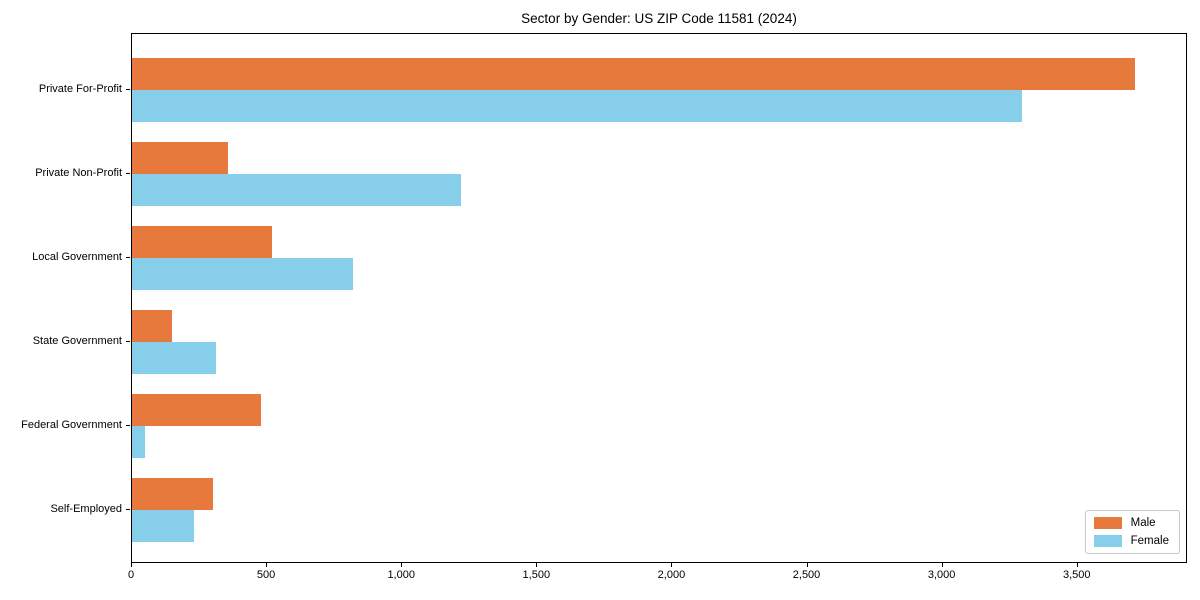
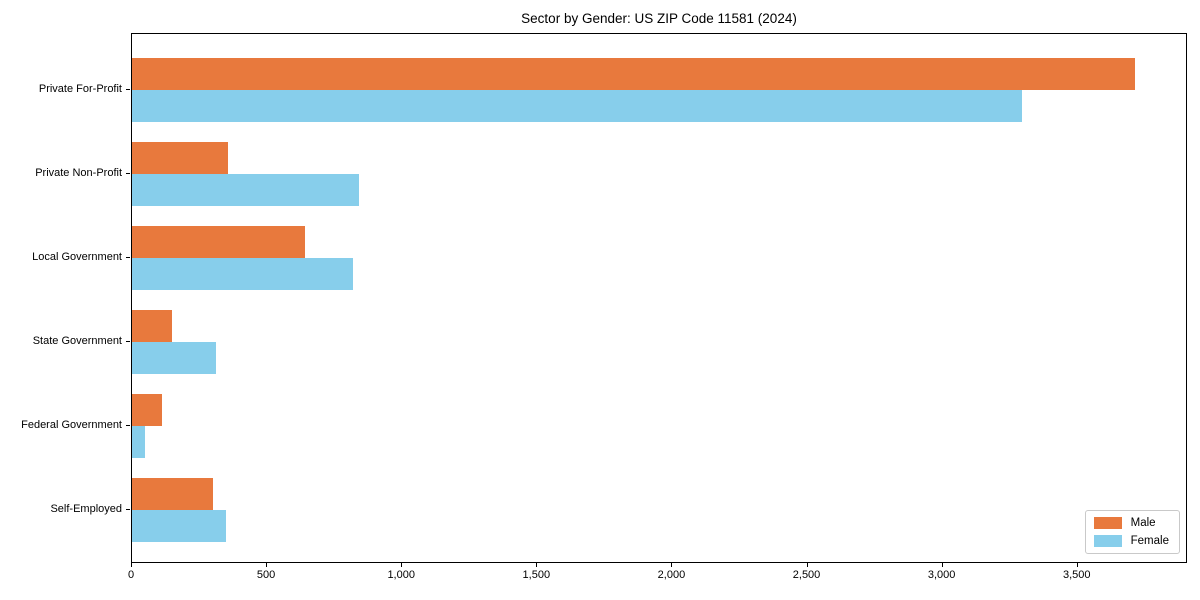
Female/Private Non-Profit: 1220 -> 840
Male/Local Government: 520 -> 640
Male/Federal Government: 480 -> 110
Female/Self-Employed: 230 -> 350
